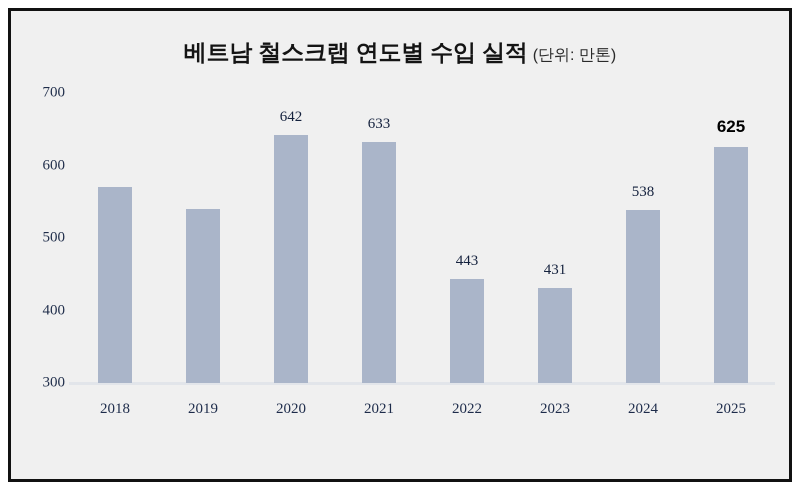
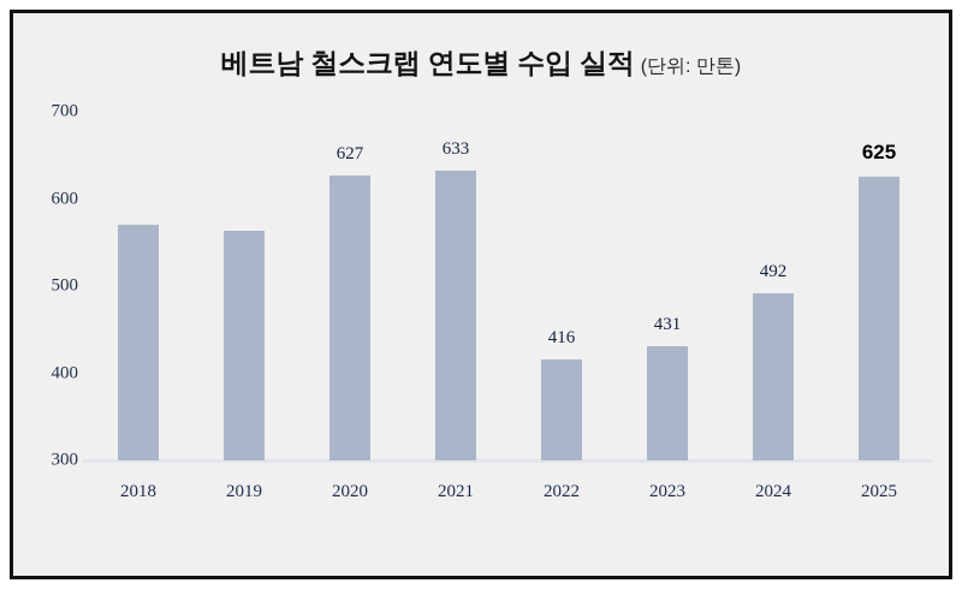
2019: 540 -> 560
2020: 642 -> 627
2022: 443 -> 416
2024: 538 -> 492
